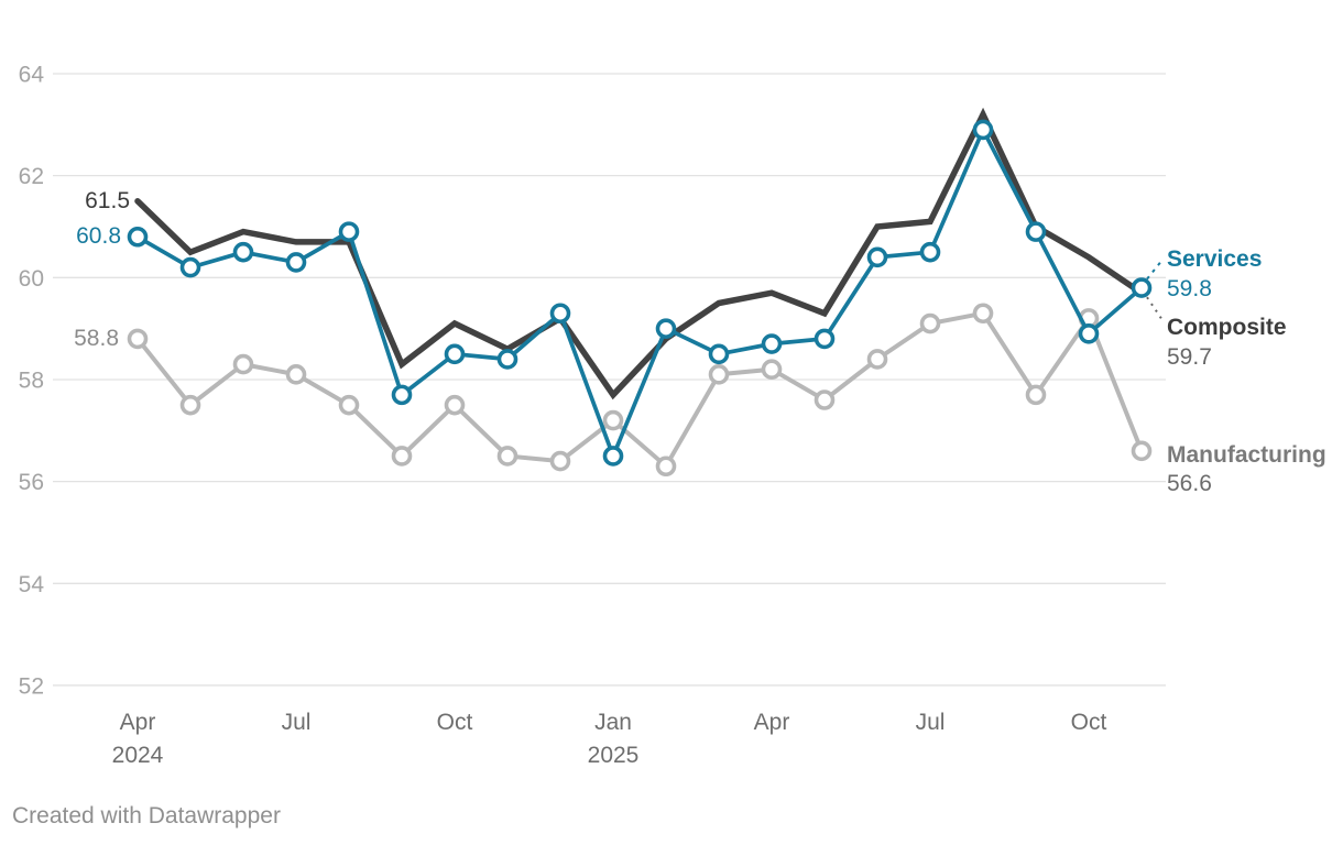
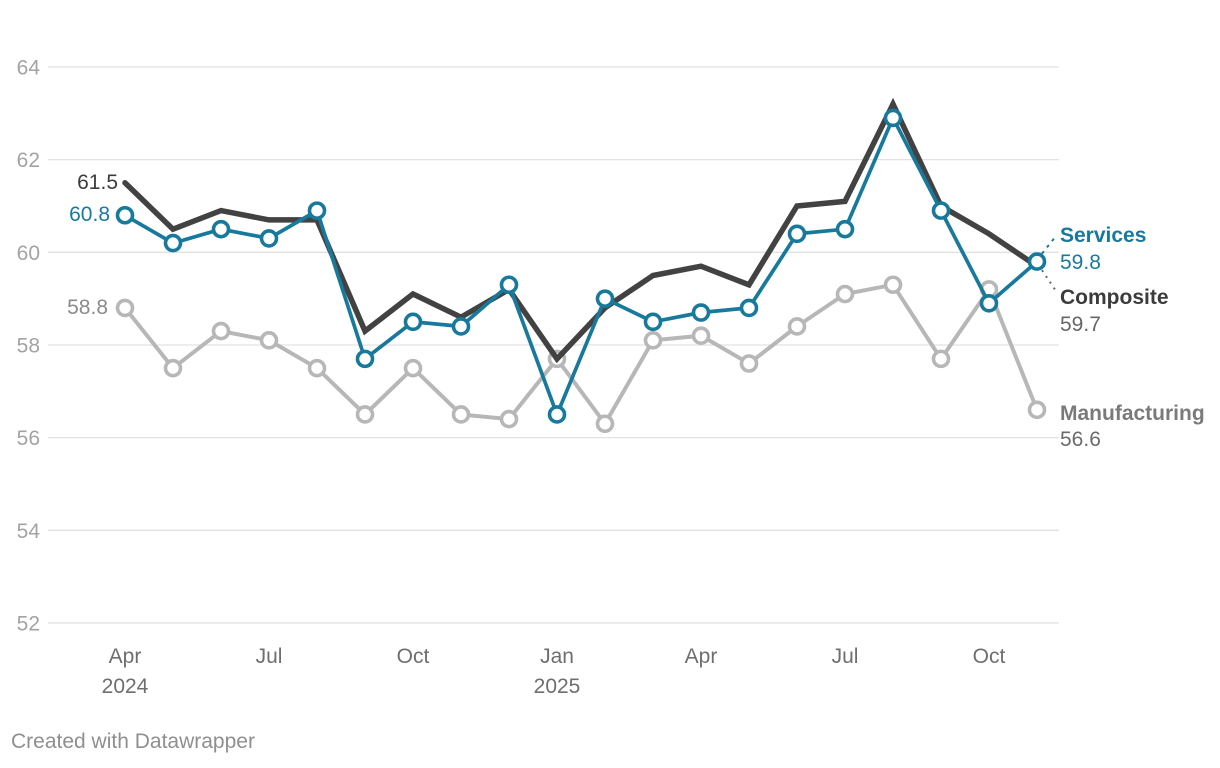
Manufacturing/Jan 2025: 57.2 -> 57.7
